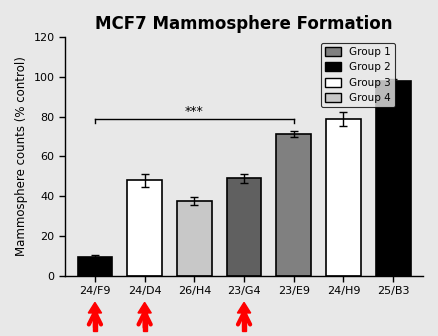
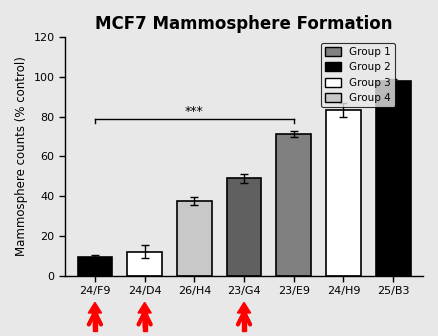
24/D4: 48 -> 12
24/H9: 79 -> 84
